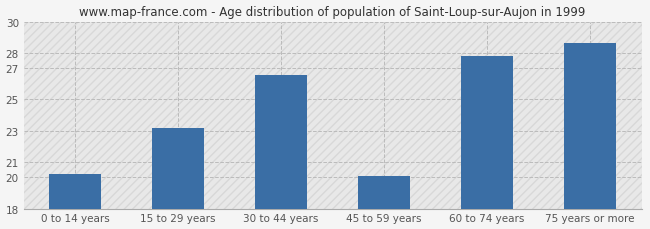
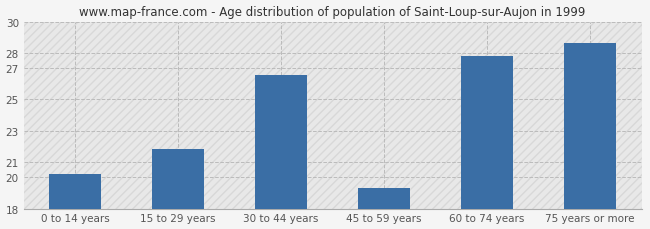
15 to 29 years: 23.2 -> 21.8
45 to 59 years: 20.1 -> 19.3
